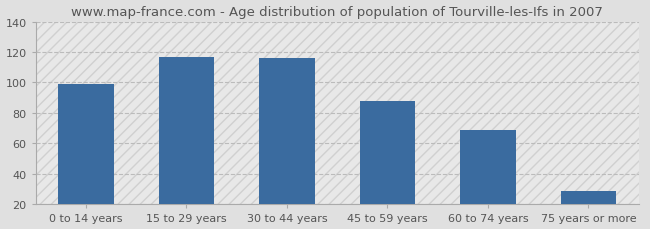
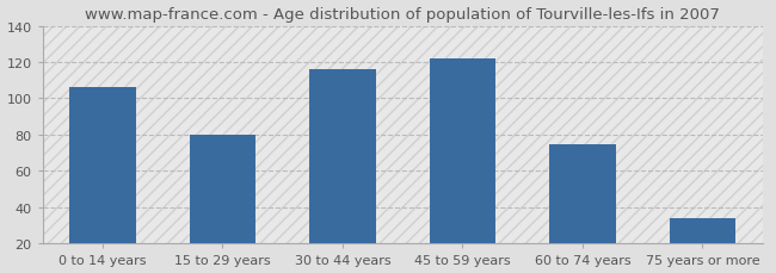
0 to 14 years: 99 -> 106
15 to 29 years: 117 -> 80
45 to 59 years: 88 -> 122
60 to 74 years: 69 -> 75
75 years or more: 29 -> 34
